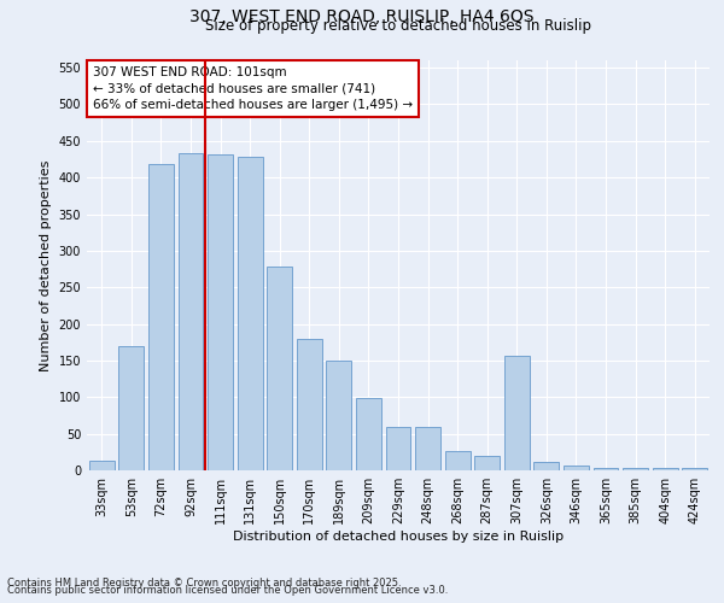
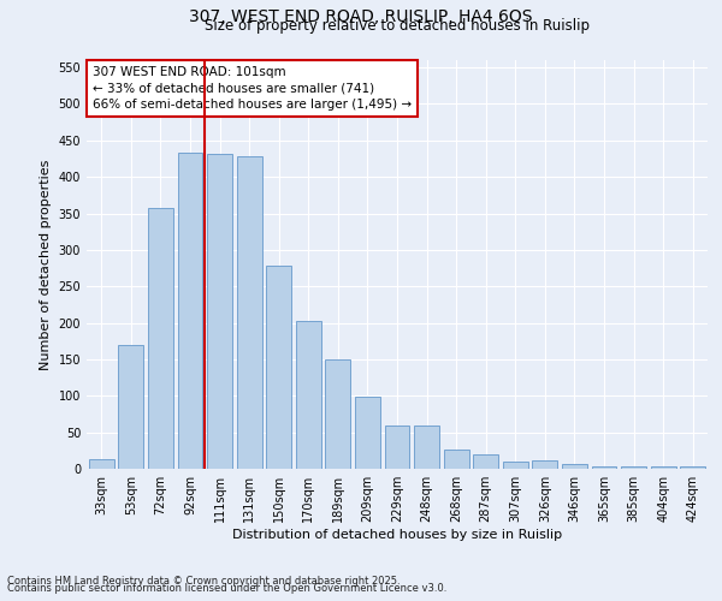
72sqm: 418 -> 357
170sqm: 180 -> 202
307sqm: 156 -> 10
